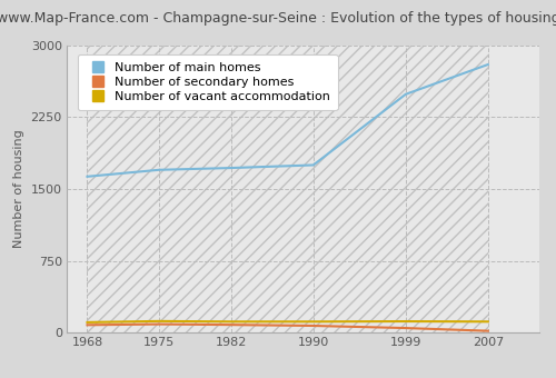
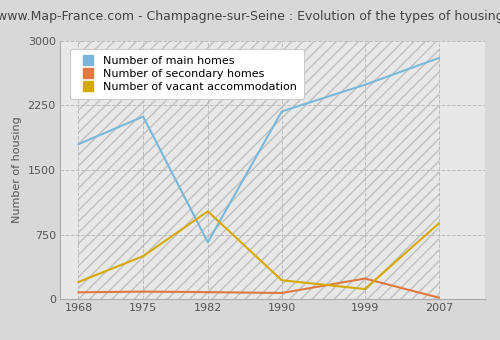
Number of main homes/1968: 1630 -> 1800
Number of vacant accommodation/1968: 110 -> 200
Number of main homes/1975: 1700 -> 2120
Number of vacant accommodation/1975: 120 -> 500
Number of main homes/1982: 1720 -> 660
Number of vacant accommodation/1982: 120 -> 1020
Number of main homes/1990: 1750 -> 2180
Number of vacant accommodation/1990: 120 -> 220
Number of secondary homes/1999: 50 -> 240
Number of vacant accommodation/2007: 120 -> 880
